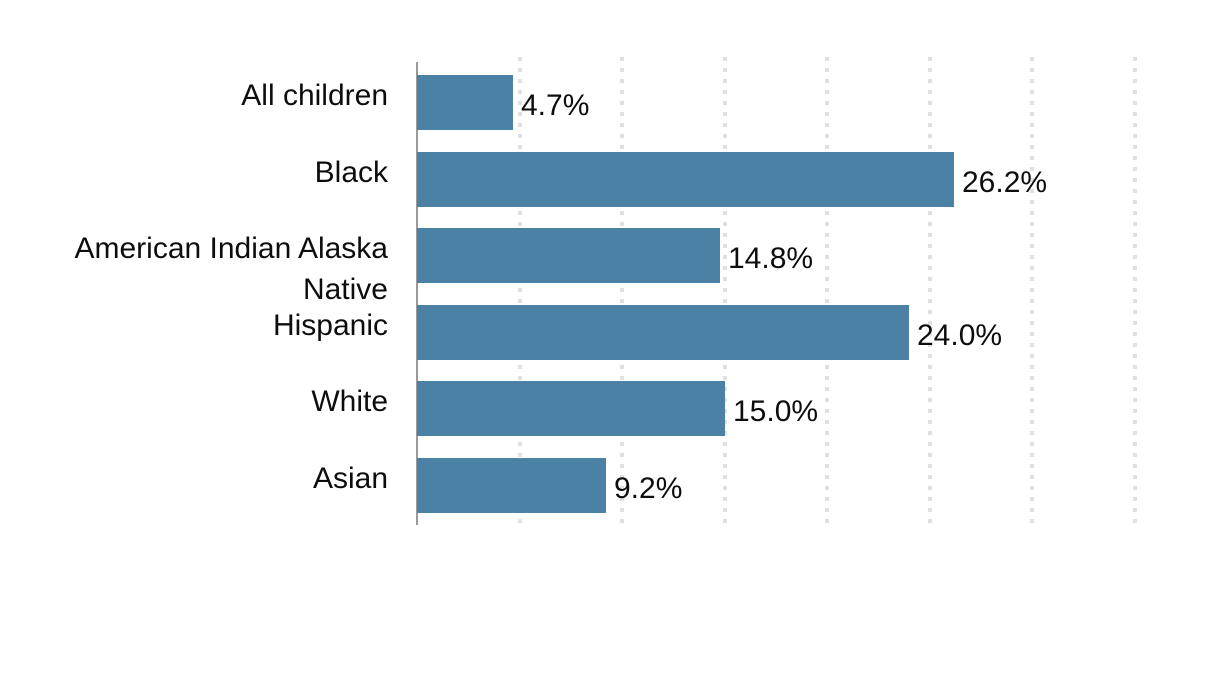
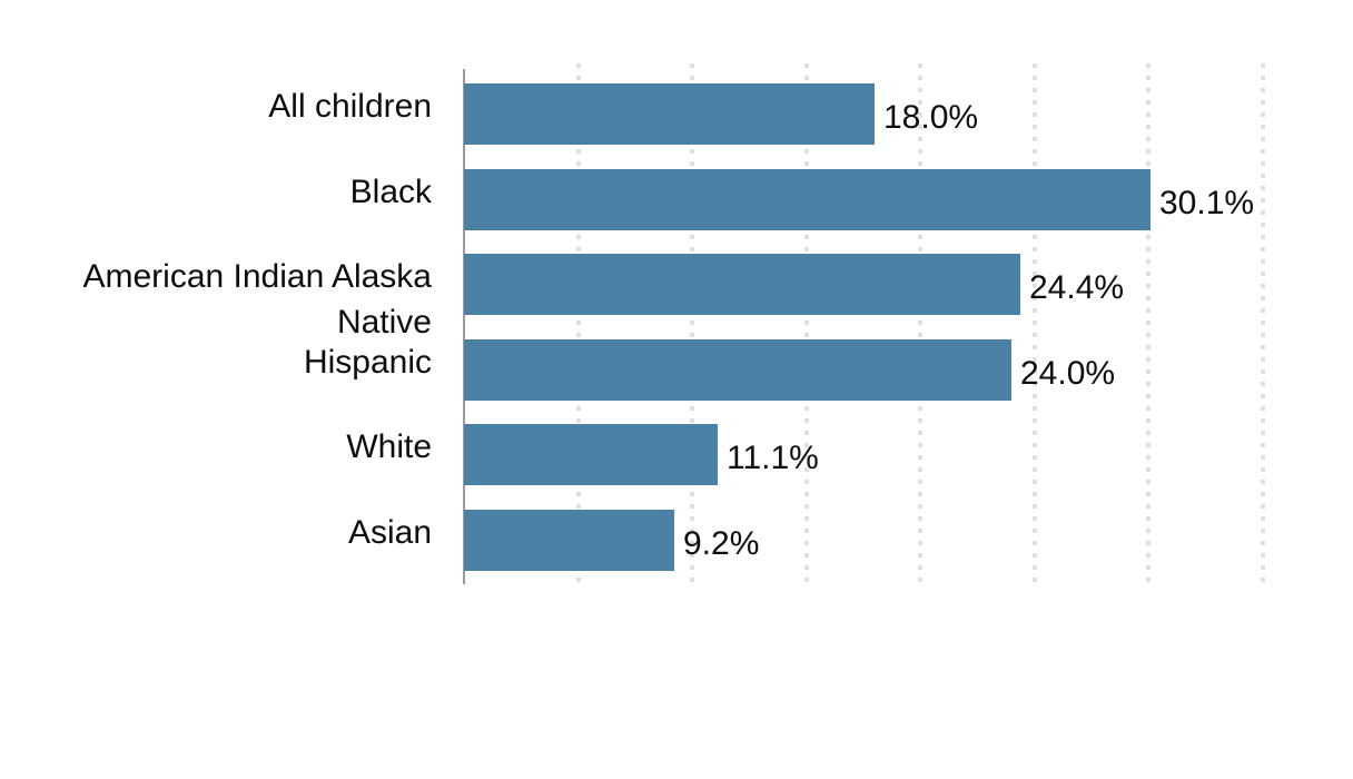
All children: 4.7% -> 18.0%
Black: 26.2% -> 30.1%
American Indian Alaska Native: 14.8% -> 24.4%
White: 15.0% -> 11.1%
